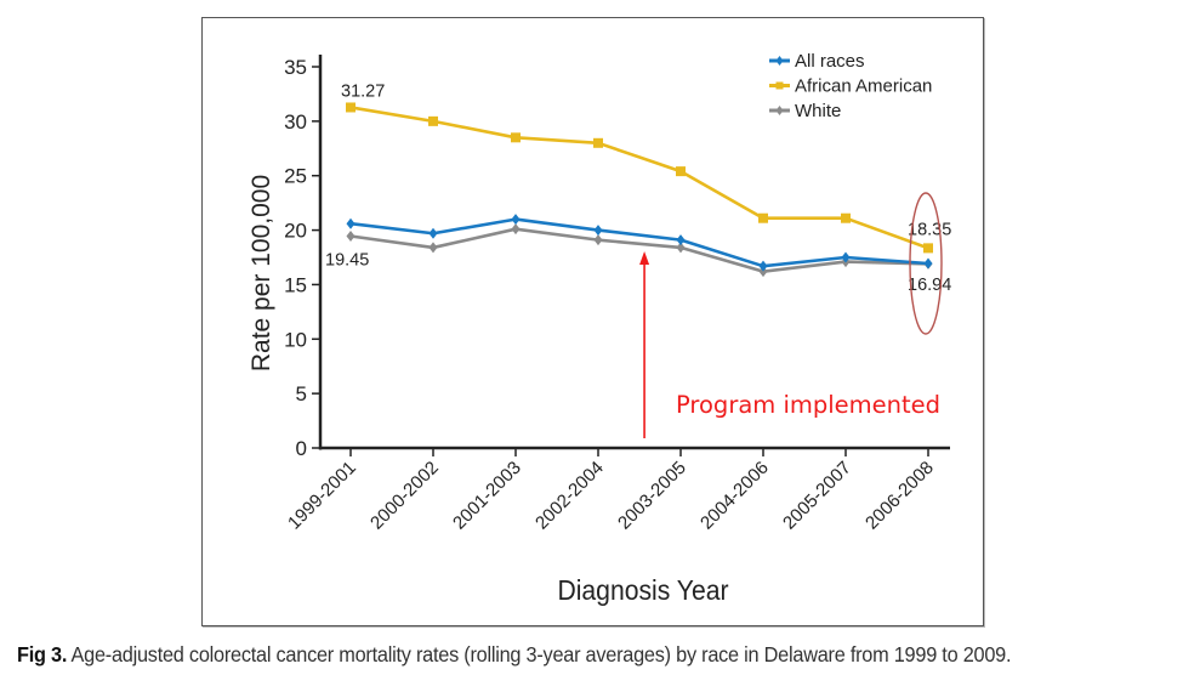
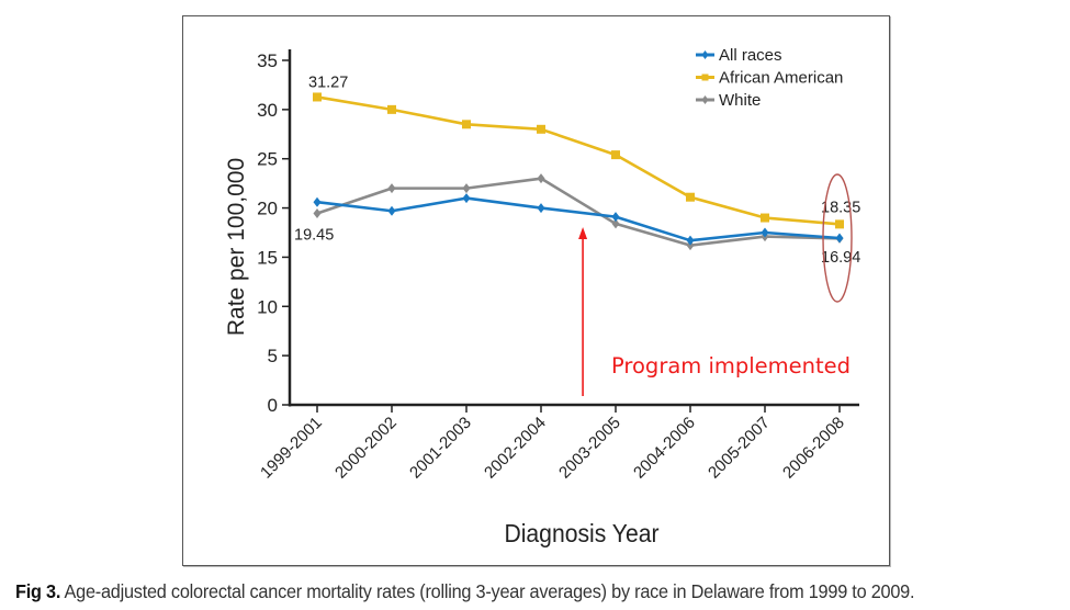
White/2000-2002: 18 -> 22
White/2001-2003: 20 -> 22
White/2002-2004: 19 -> 23
African American/2005-2007: 21 -> 19
